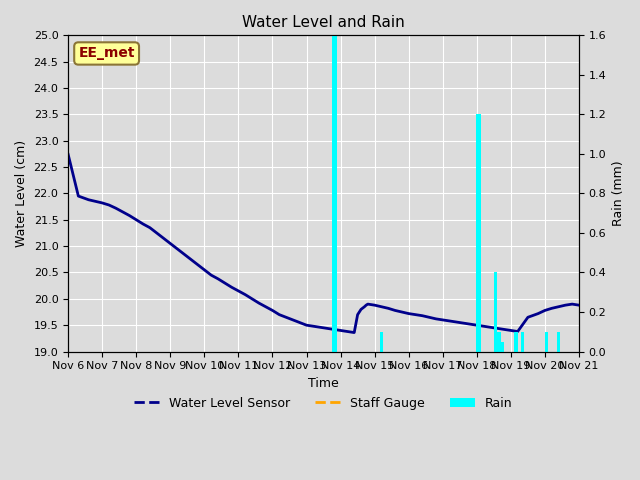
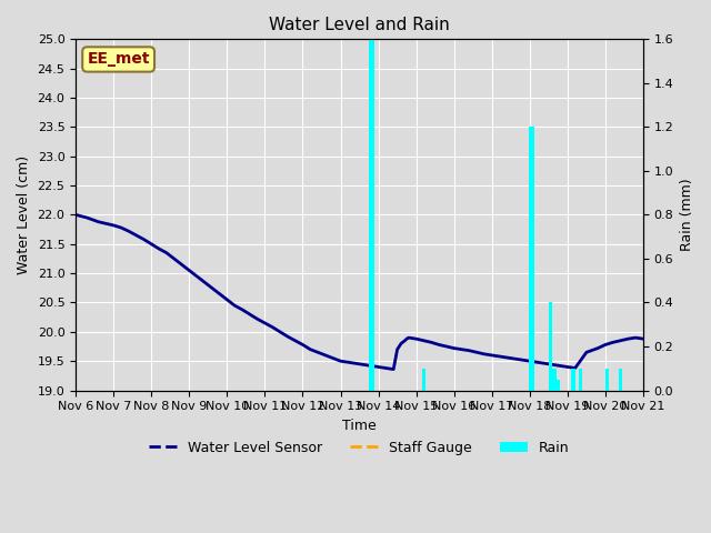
Water Level Sensor/Nov 6: 22.74 -> 22.00
